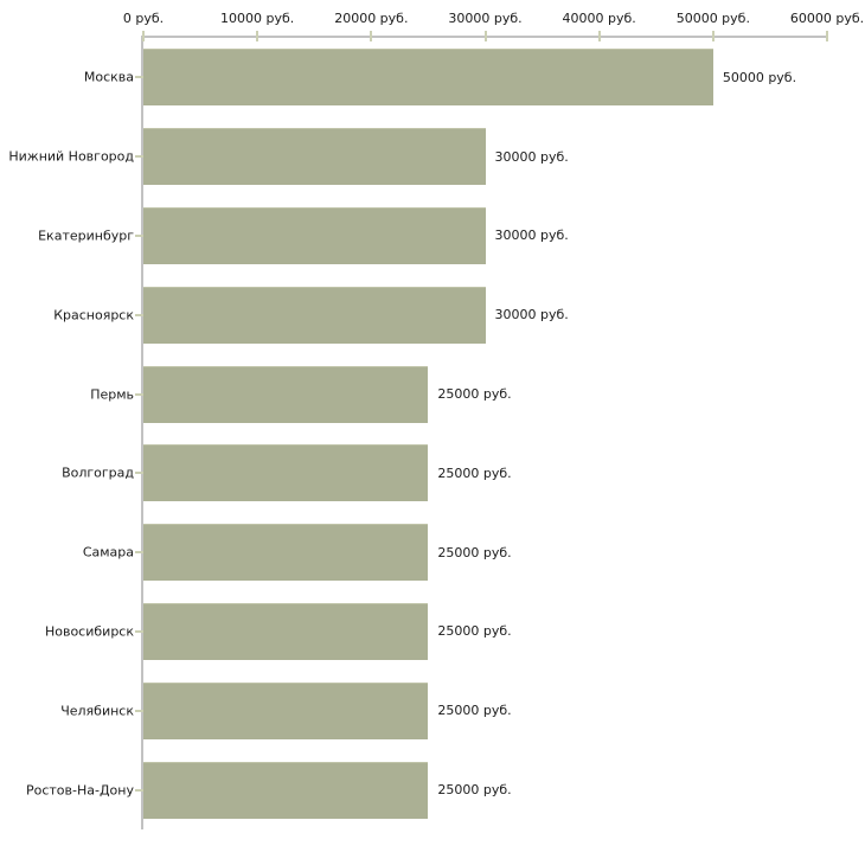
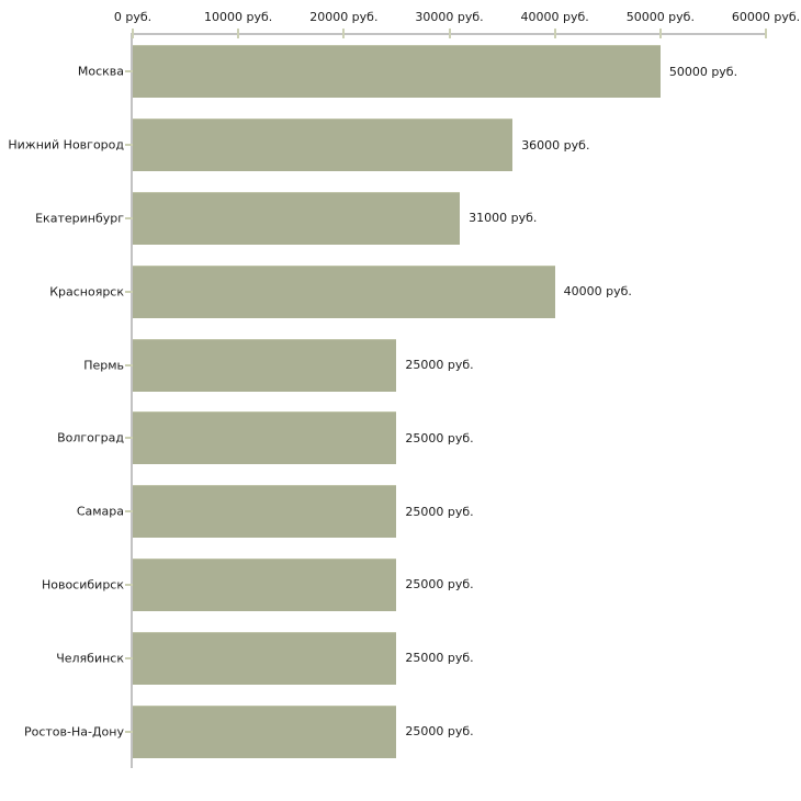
Нижний Новгород: 30000 -> 36000
Екатеринбург: 30000 -> 31000
Красноярск: 30000 -> 40000
